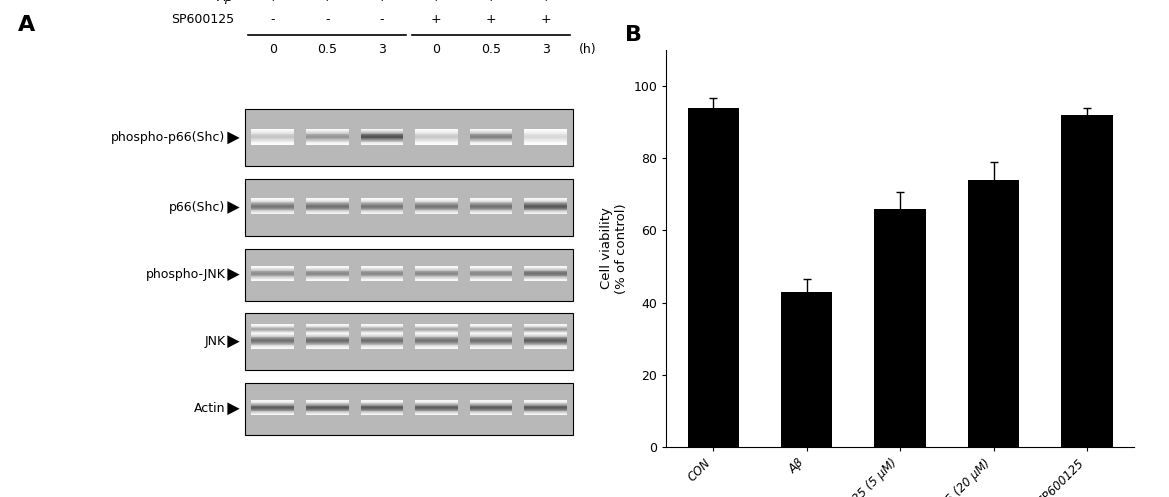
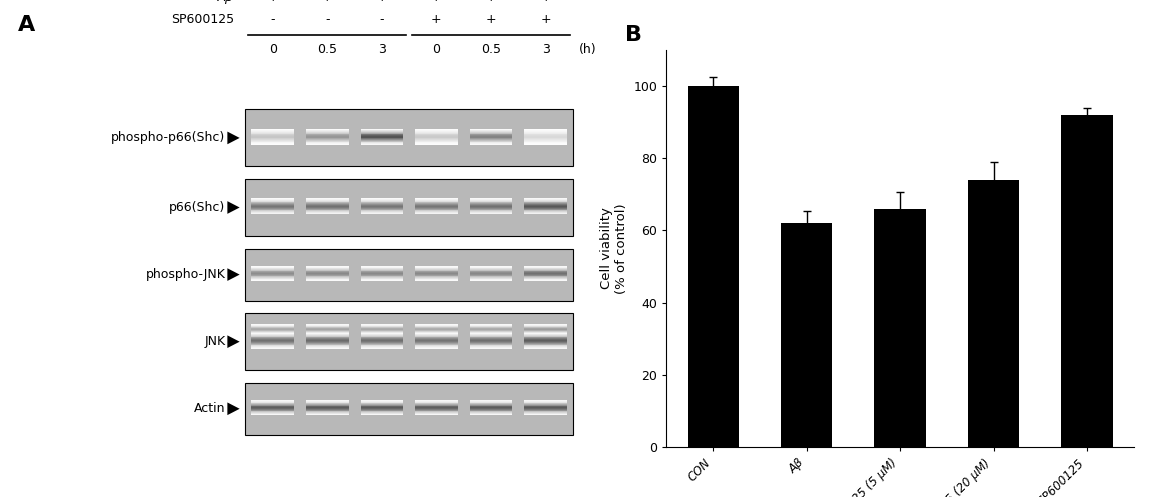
CON: 94 -> 100
Aβ: 43 -> 62
